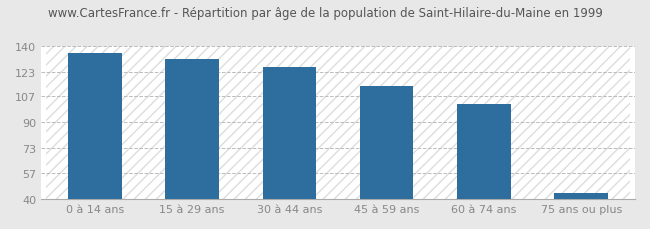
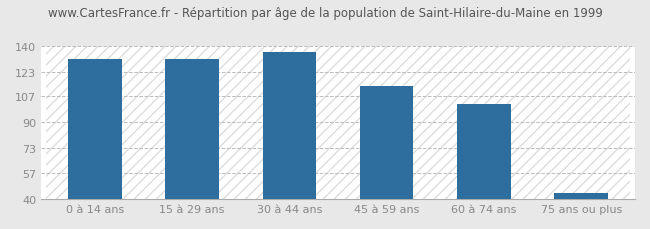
0 à 14 ans: 135 -> 131
30 à 44 ans: 126 -> 136
